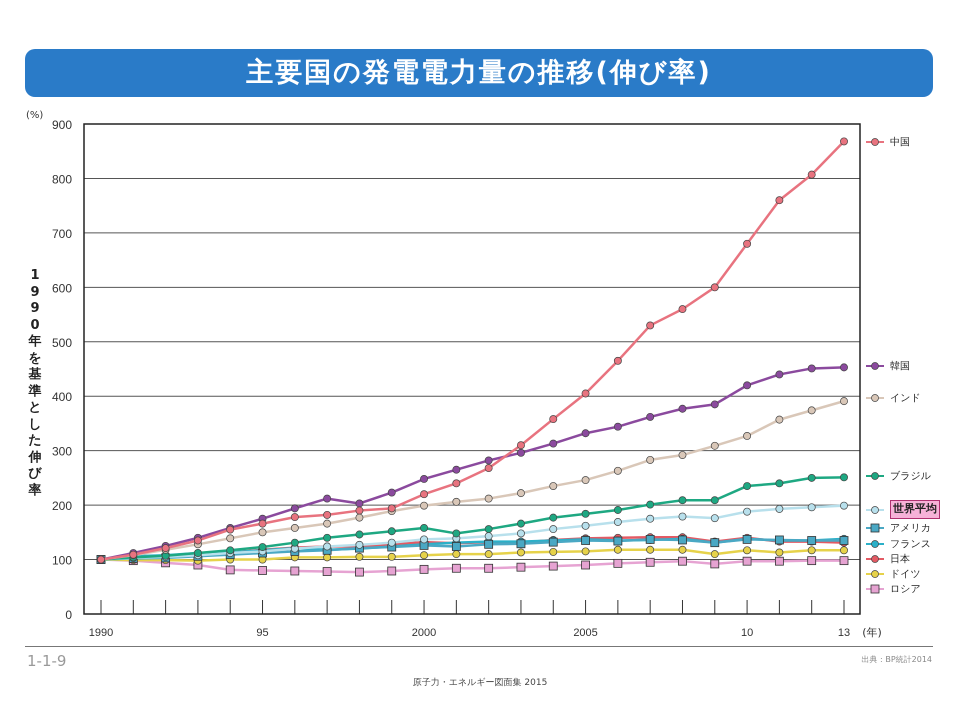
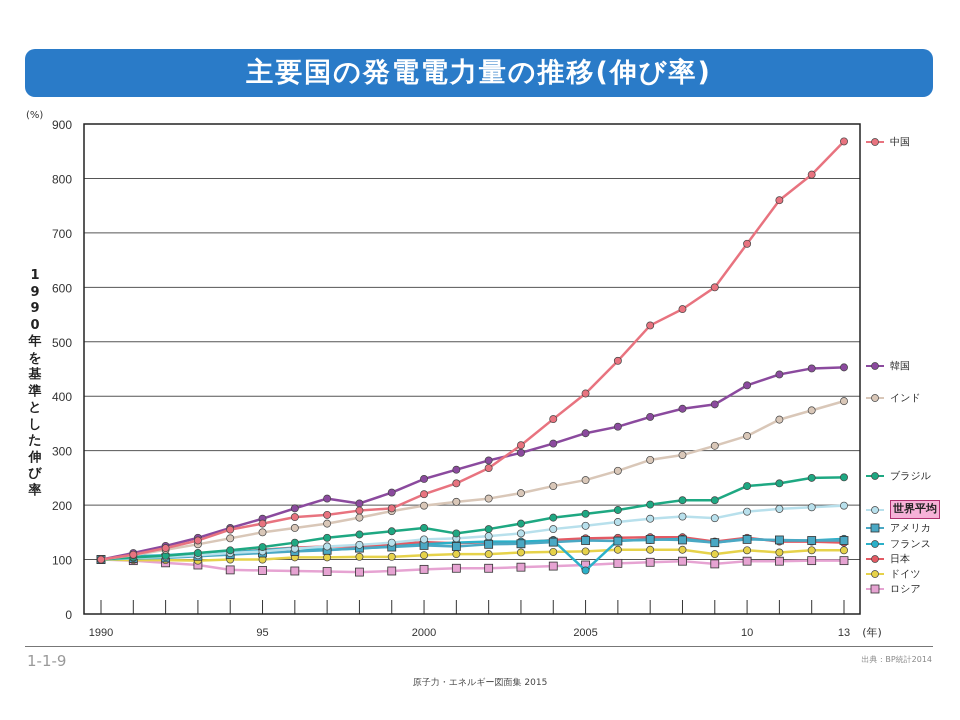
フランス/2005: 140 -> 80
